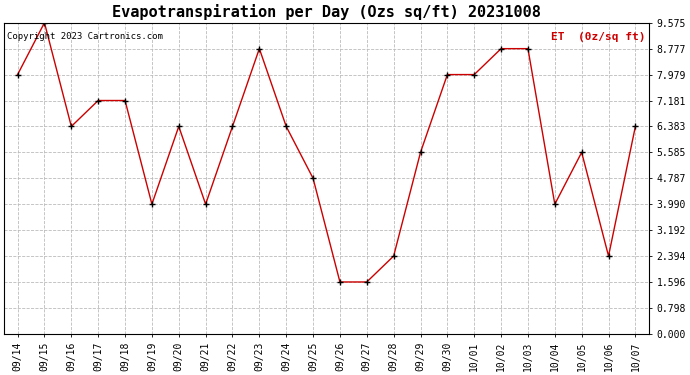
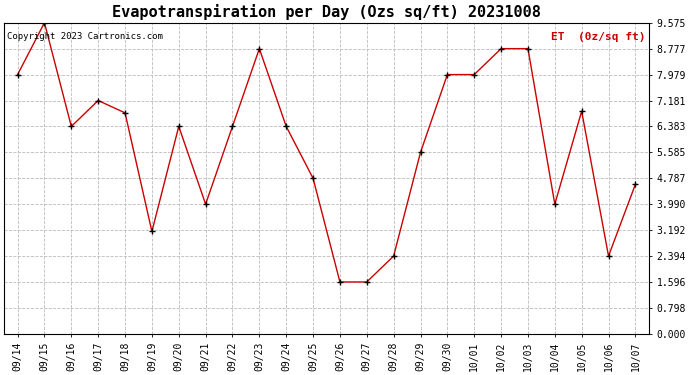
09/18: 7.18 -> 6.80
09/19: 3.99 -> 3.15
10/05: 5.58 -> 6.85
10/07: 6.38 -> 4.60
